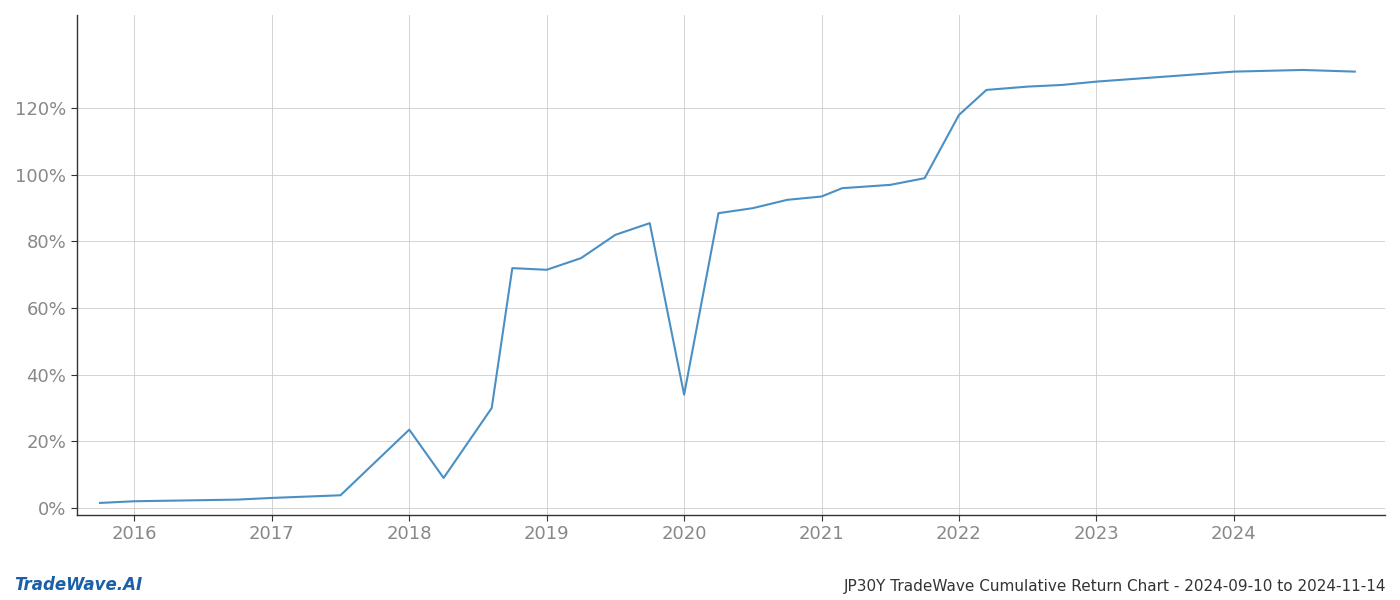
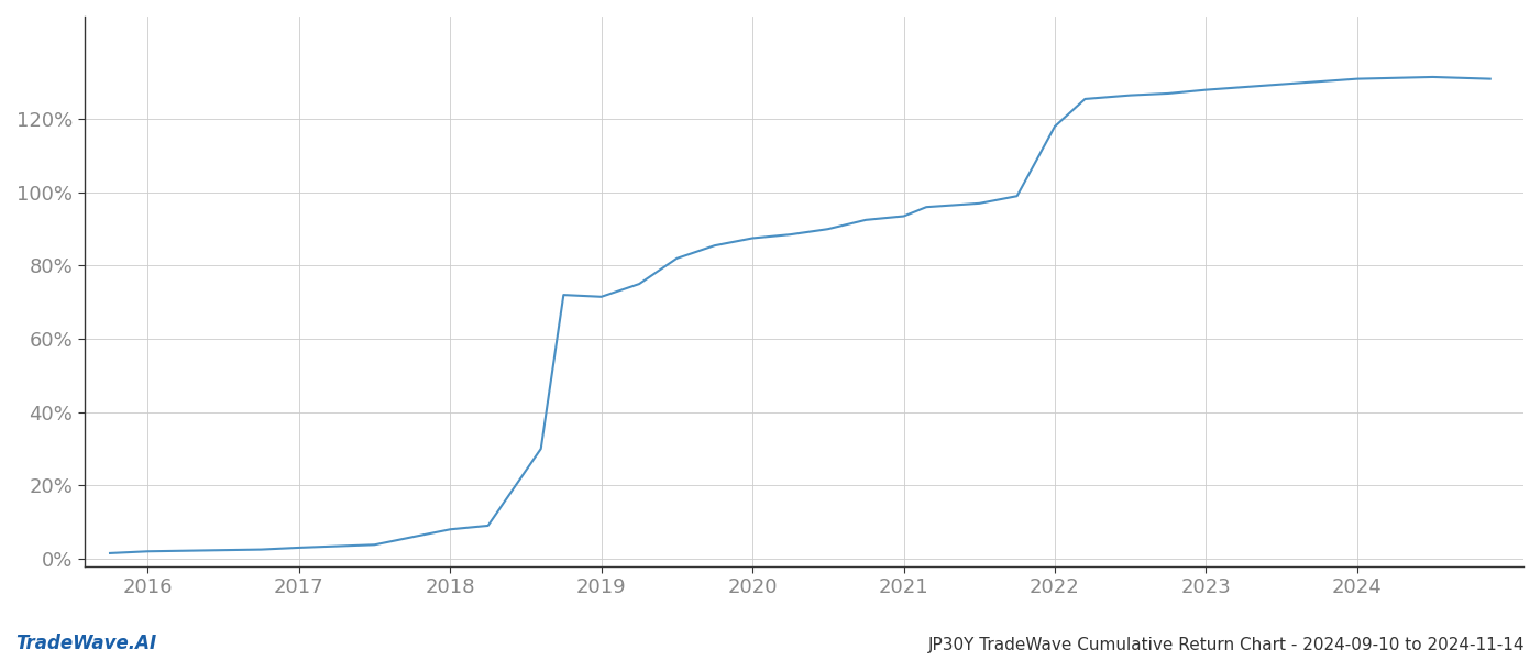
2018: 23.5% -> 8.0%
2020: 34.0% -> 87.5%
